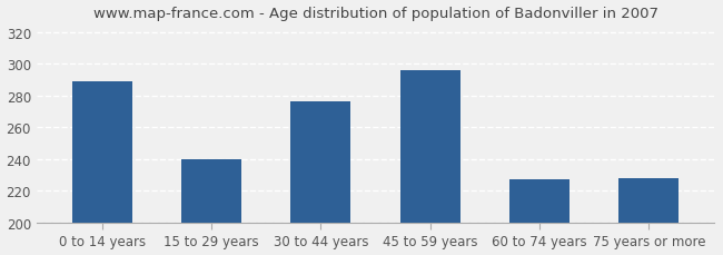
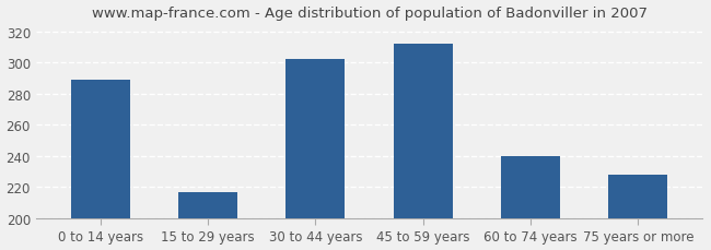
15 to 29 years: 240 -> 217
30 to 44 years: 276 -> 302
45 to 59 years: 296 -> 312
60 to 74 years: 227 -> 240
